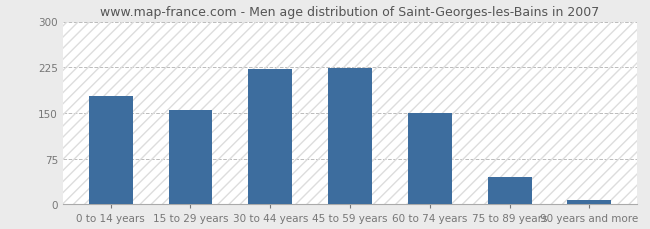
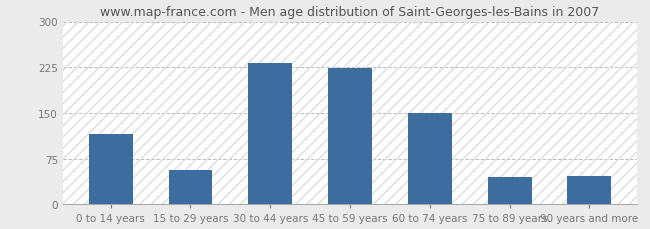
0 to 14 years: 178 -> 116
15 to 29 years: 155 -> 56
30 to 44 years: 222 -> 232
90 years and more: 7 -> 46
